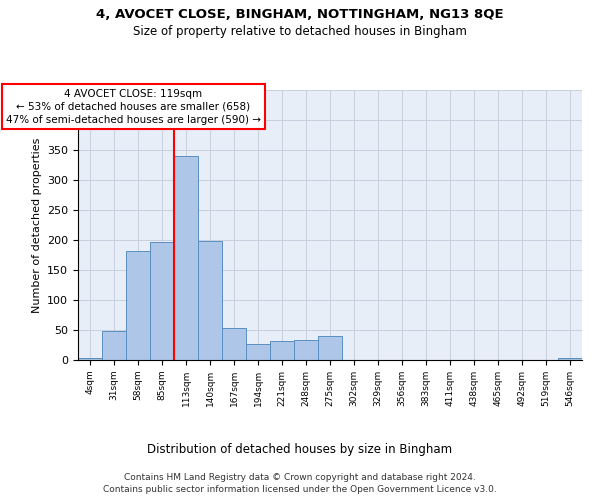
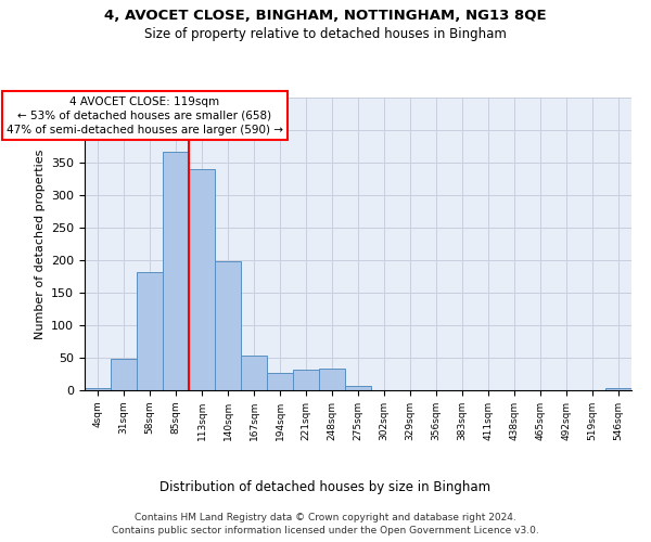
85sqm: 196 -> 366
275sqm: 40 -> 6
